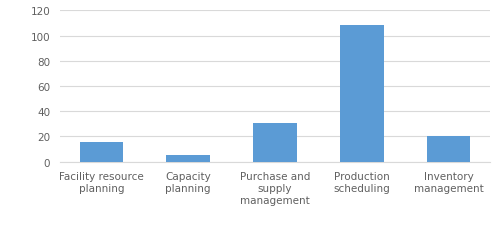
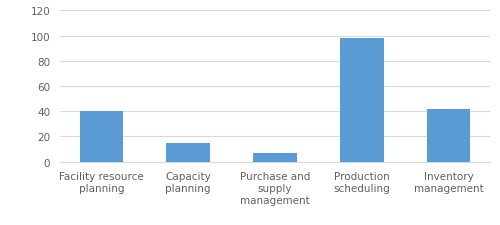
Facility resource planning: 16 -> 40
Capacity planning: 5 -> 15
Purchase and supply management: 31 -> 7
Production scheduling: 108 -> 98
Inventory management: 20 -> 42
